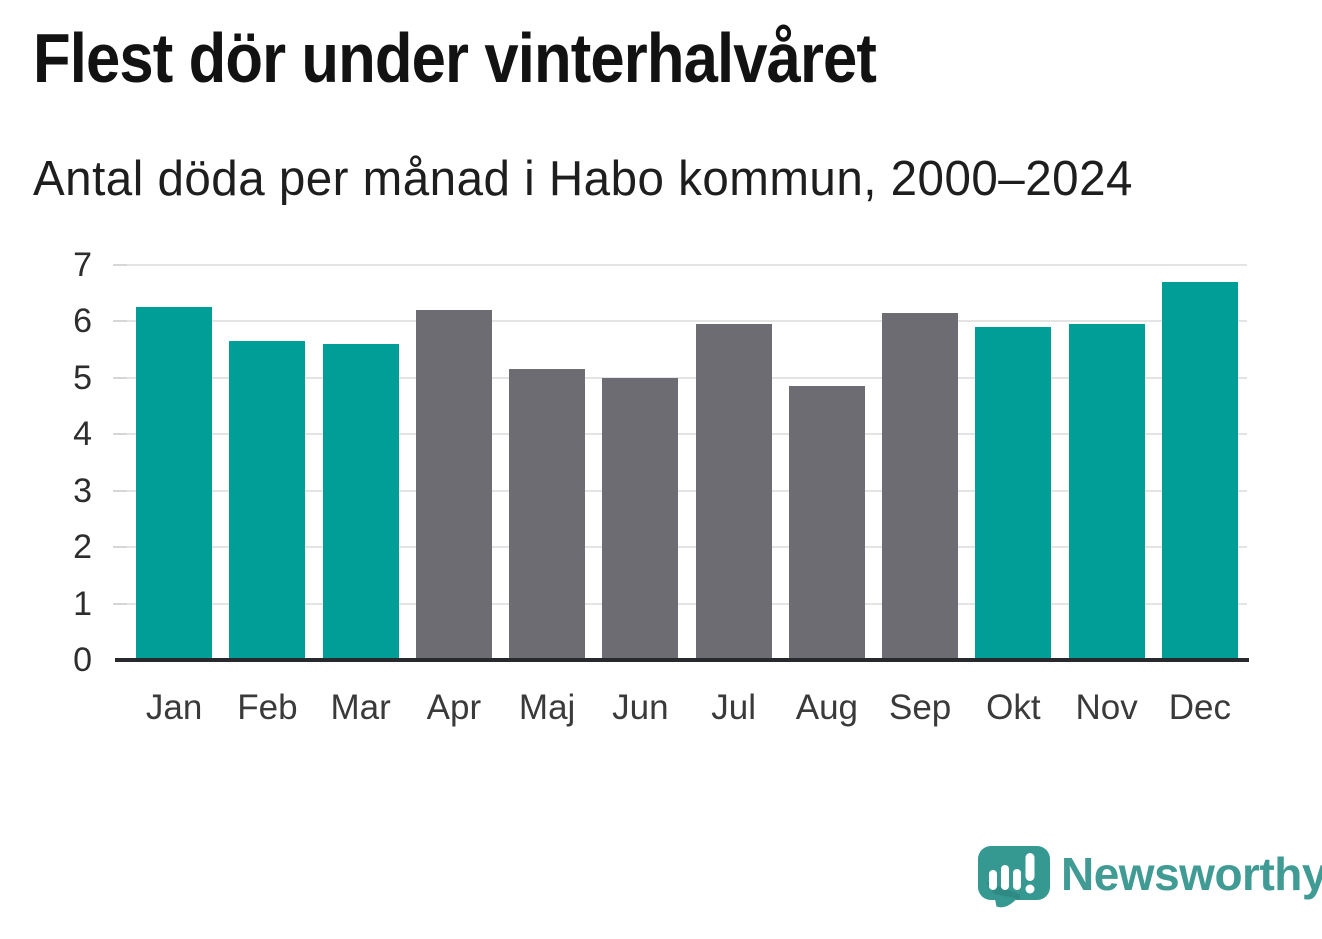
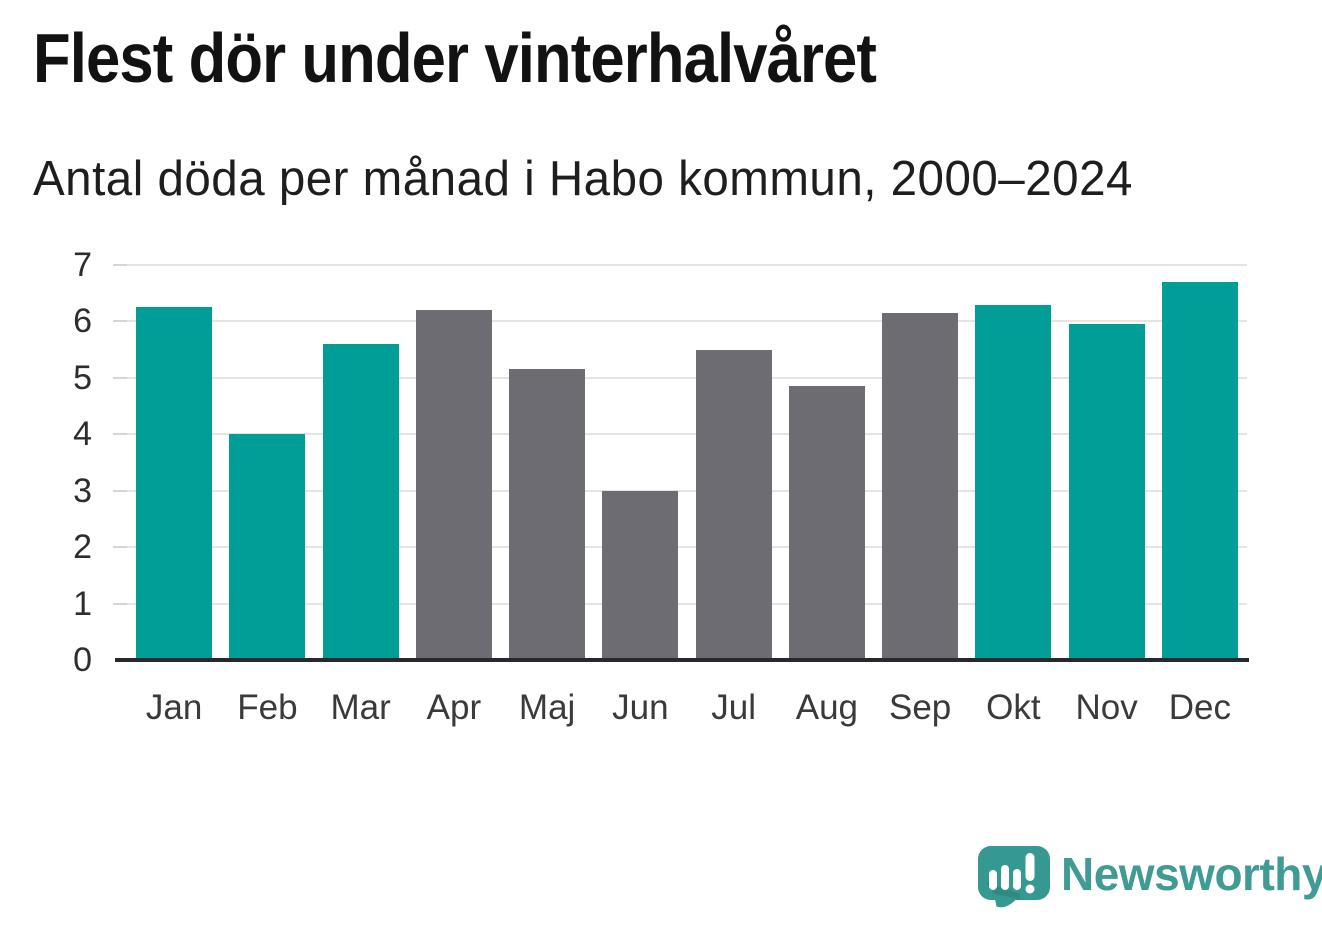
Feb: 5.7 -> 4.0
Jun: 5.0 -> 3.0
Jul: 6.0 -> 5.5
Okt: 5.9 -> 6.3
